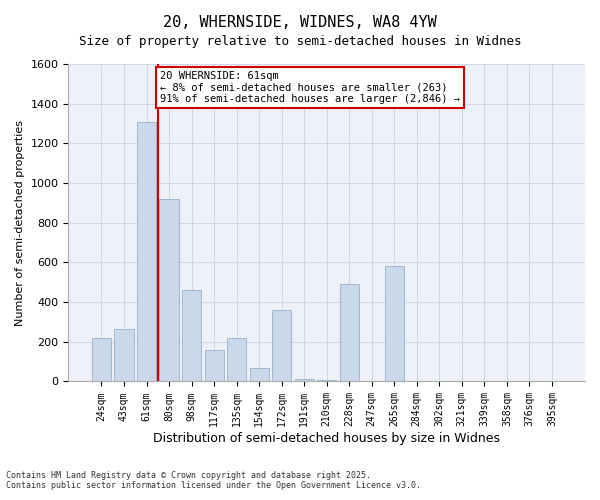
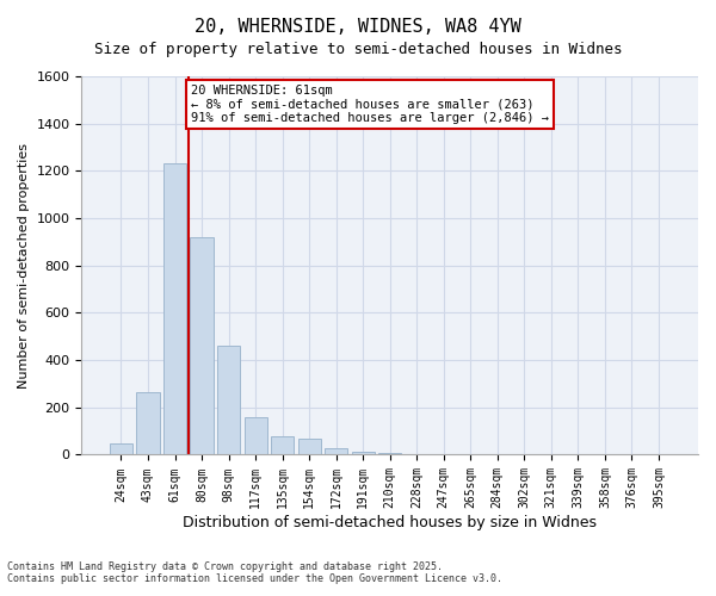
24sqm: 220 -> 50
61sqm: 1310 -> 1230
135sqm: 220 -> 80
172sqm: 360 -> 30
228sqm: 490 -> 0
265sqm: 580 -> 0
